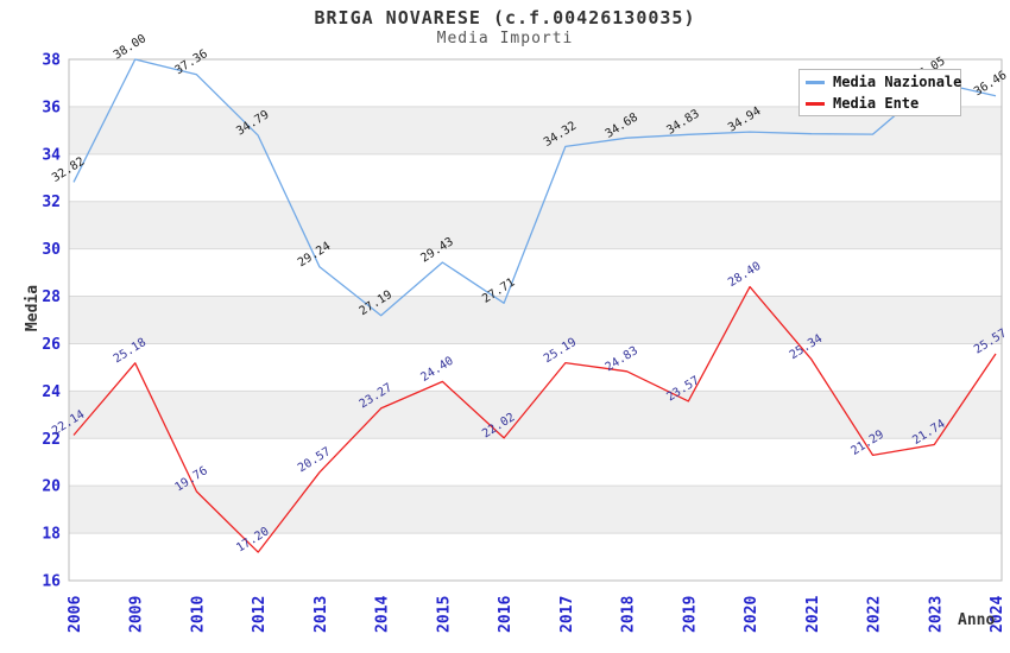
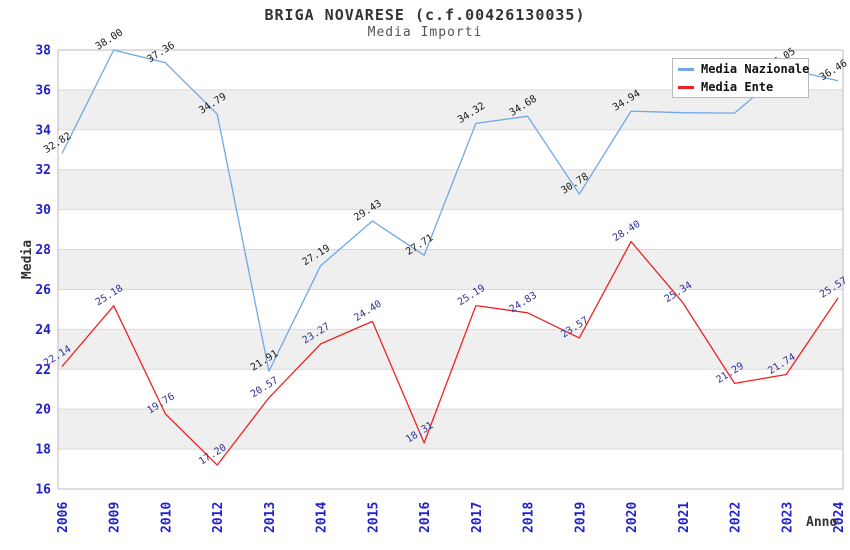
Media Nazionale/2013: 29.24 -> 21.91
Media Ente/2016: 22.02 -> 18.31
Media Nazionale/2019: 34.83 -> 30.78
